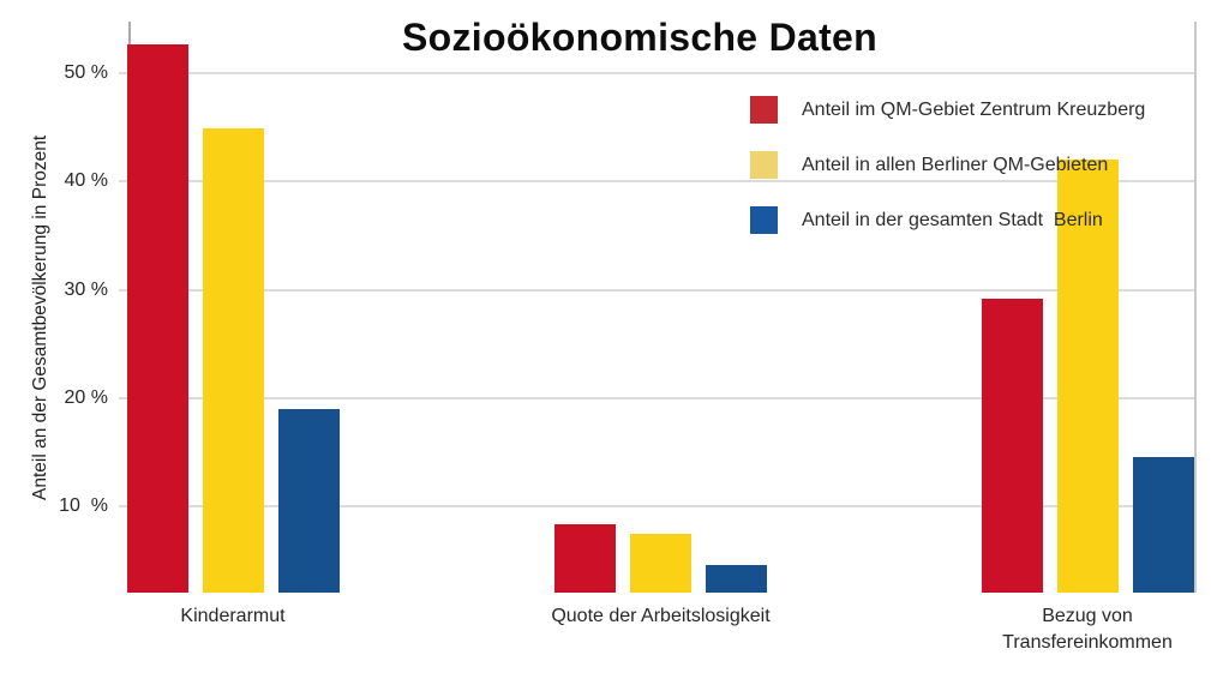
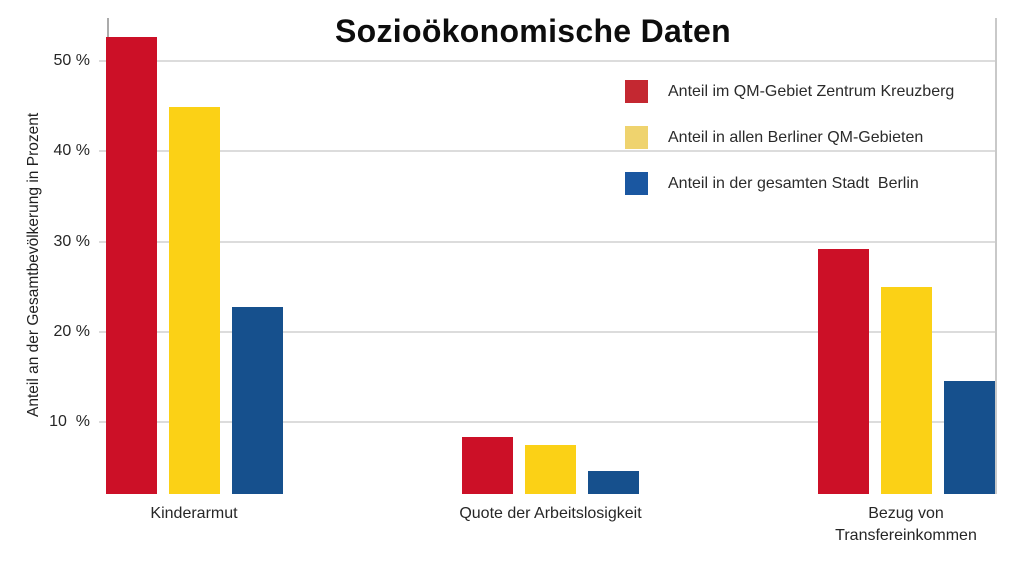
Anteil in der gesamten Stadt Berlin/Kinderarmut: 19% -> 23%
Anteil in allen Berliner QM-Gebieten/Bezug von Transfereinkommen: 42% -> 25%
